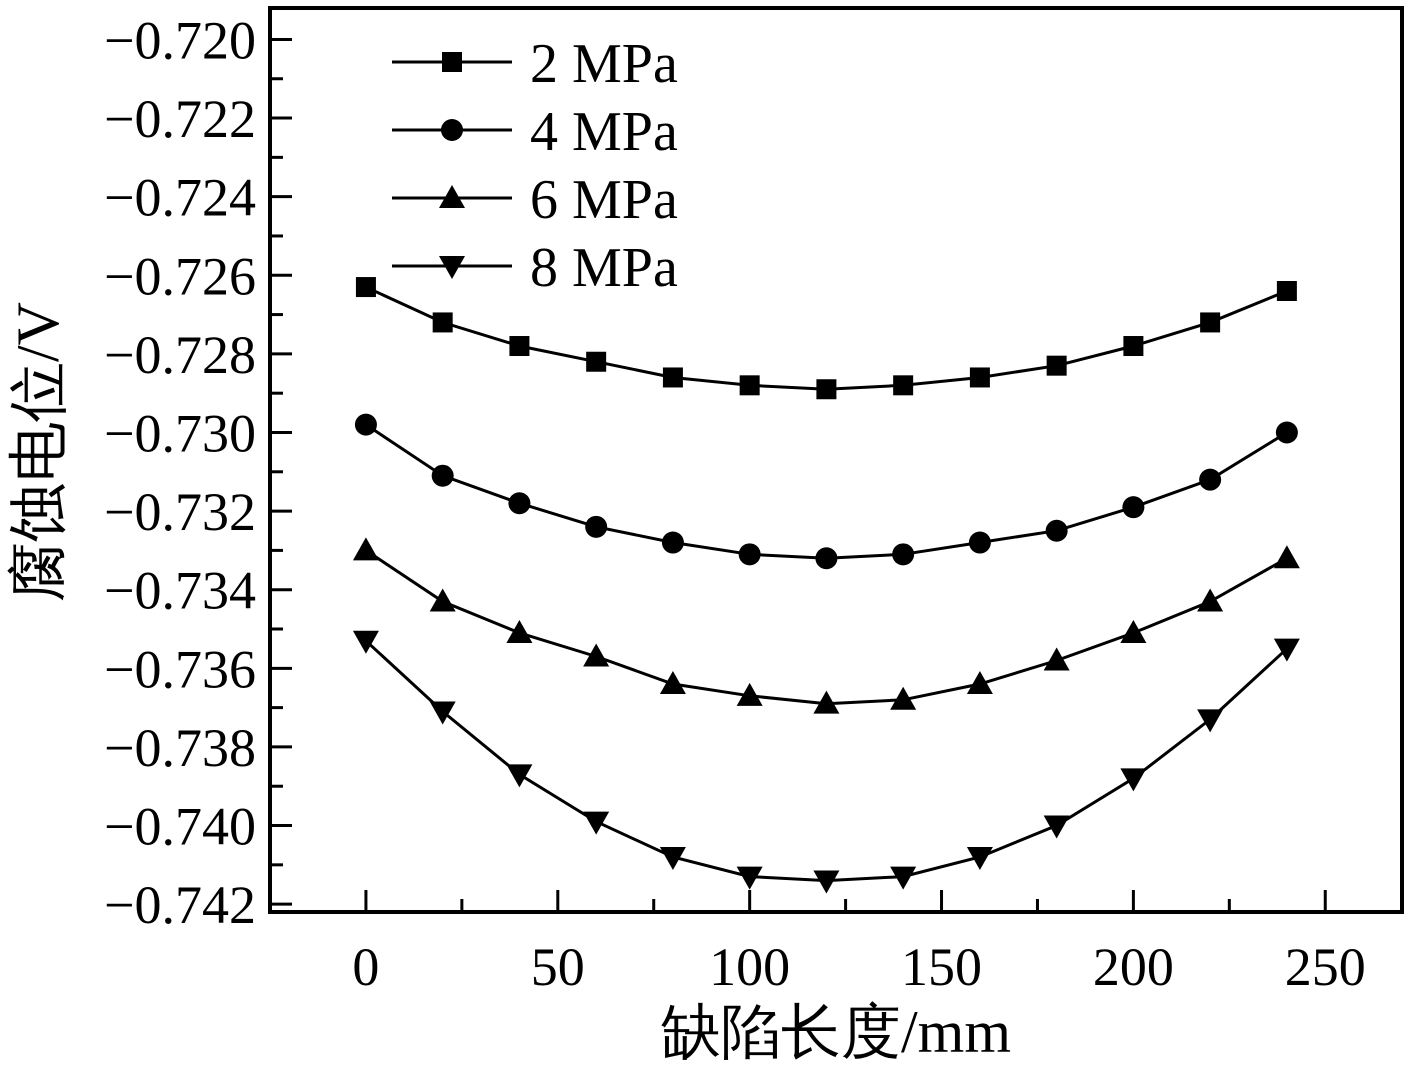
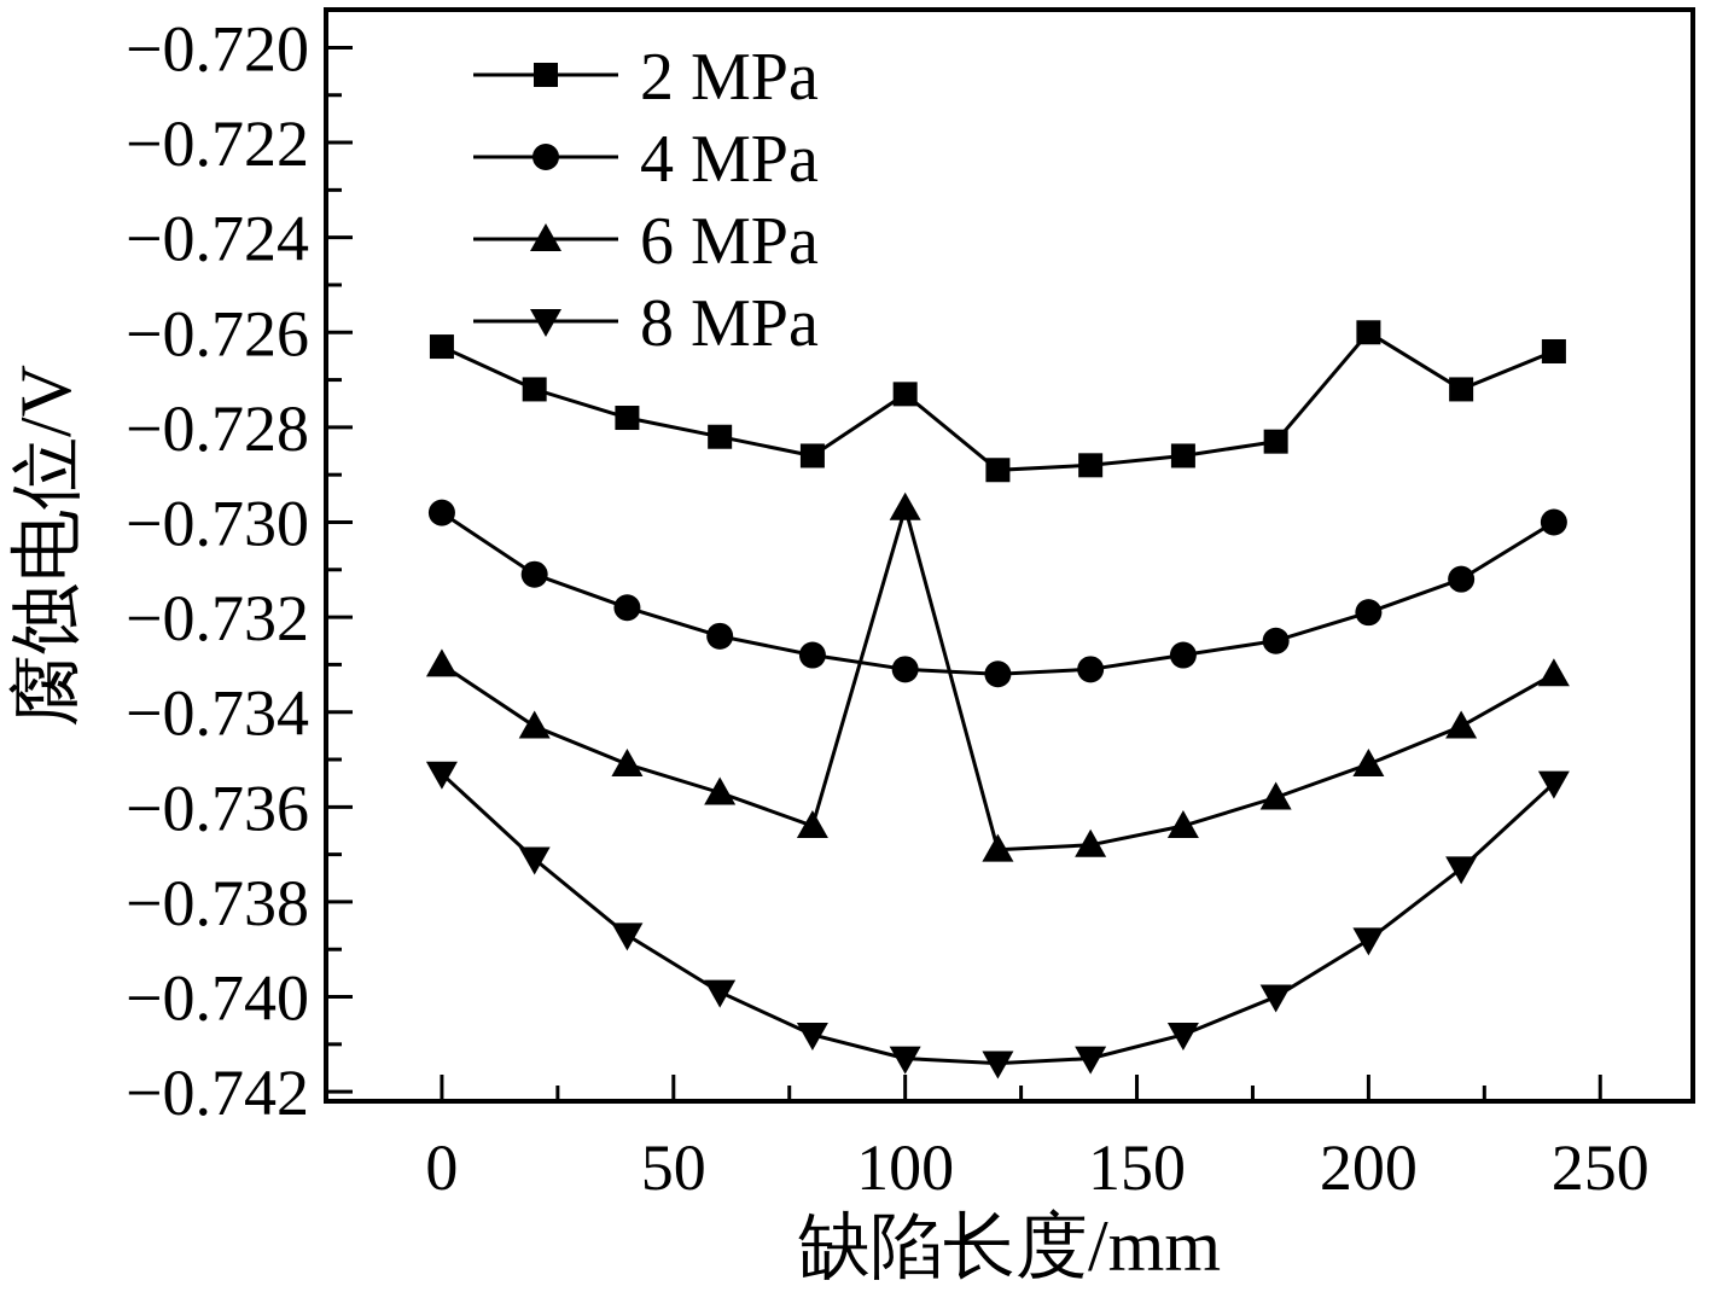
2 MPa/100: -0.7288 -> -0.7273
6 MPa/100: -0.7367 -> -0.7297
2 MPa/200: -0.7278 -> -0.7260
